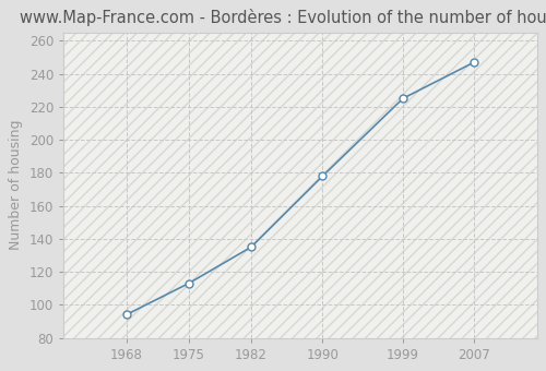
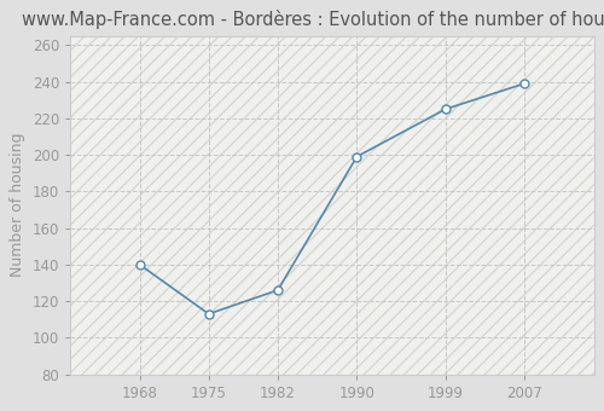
1968: 94 -> 140
1982: 135 -> 126
1990: 178 -> 199
2007: 247 -> 239
